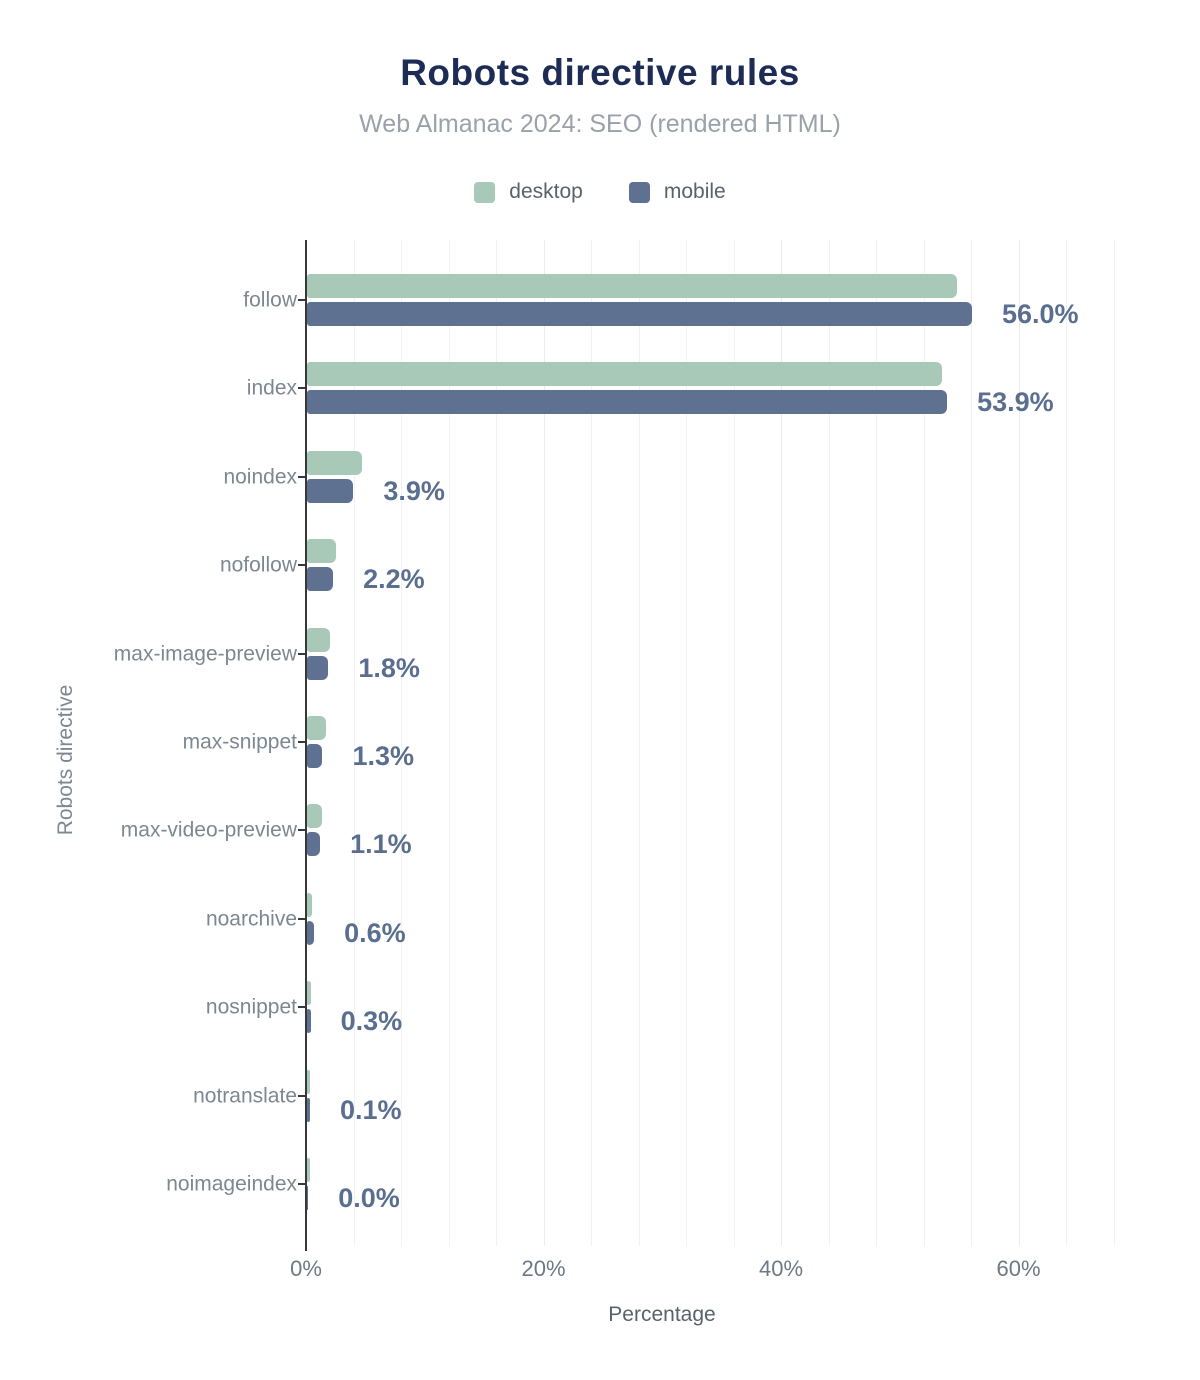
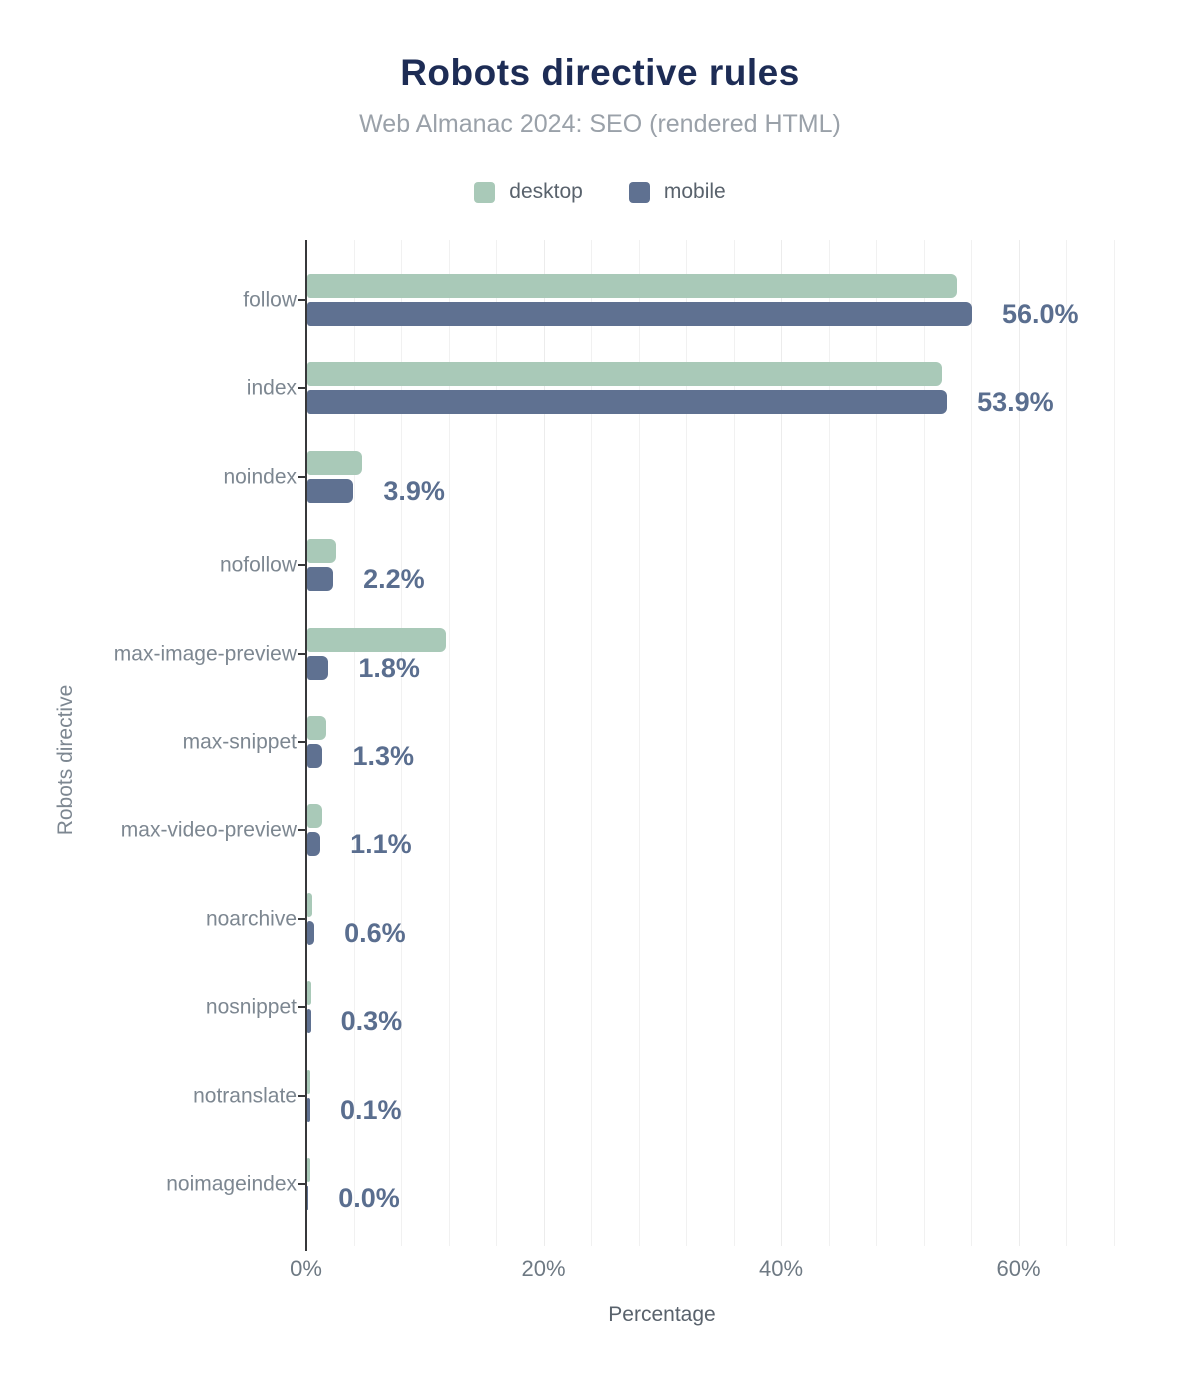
desktop/max-image-preview: 1.9% -> 11.7%
